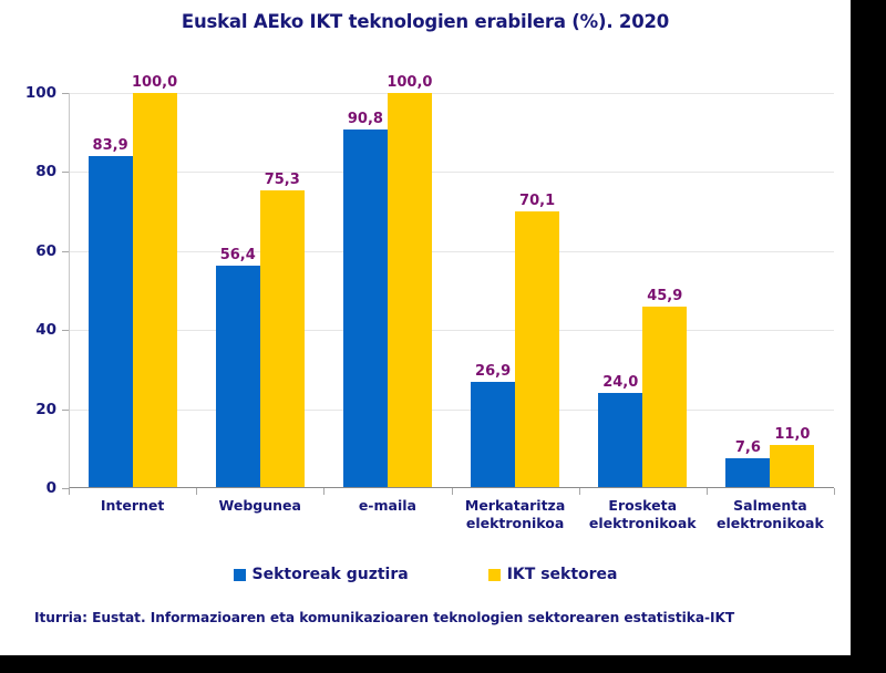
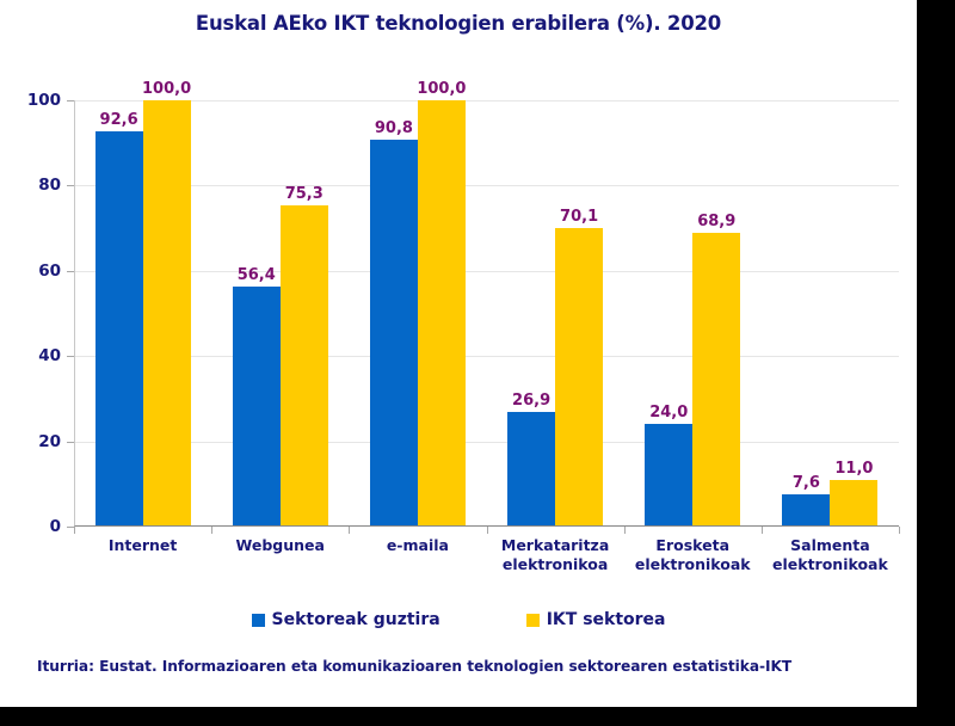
Sektoreak guztira/Internet: 83,9 -> 92,6
IKT sektorea/Erosketa elektronikoak: 45,9 -> 68,9
